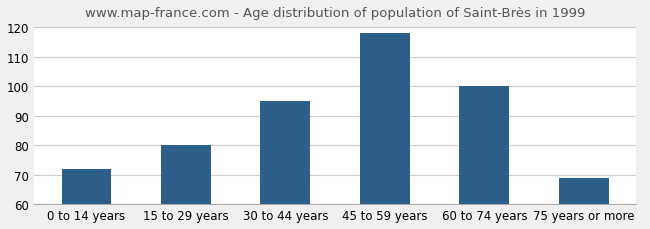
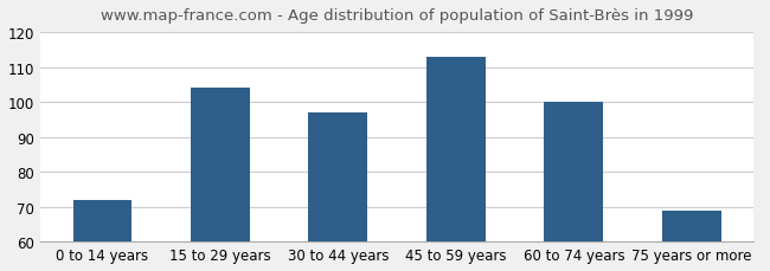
15 to 29 years: 80 -> 104
30 to 44 years: 95 -> 97
45 to 59 years: 118 -> 113
